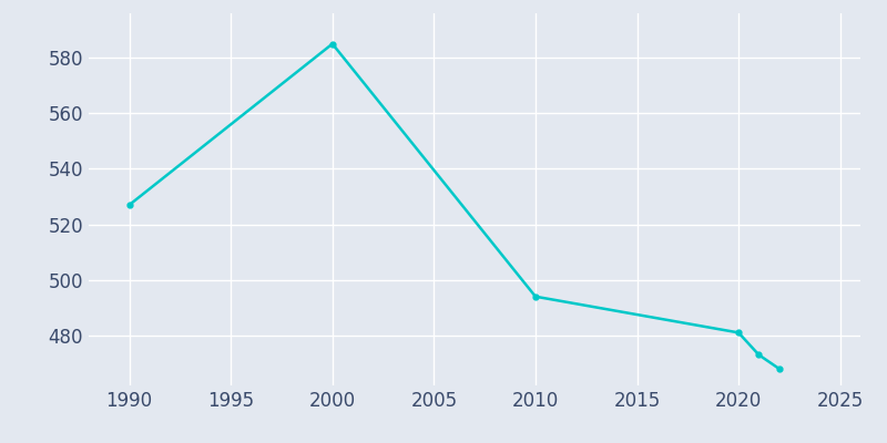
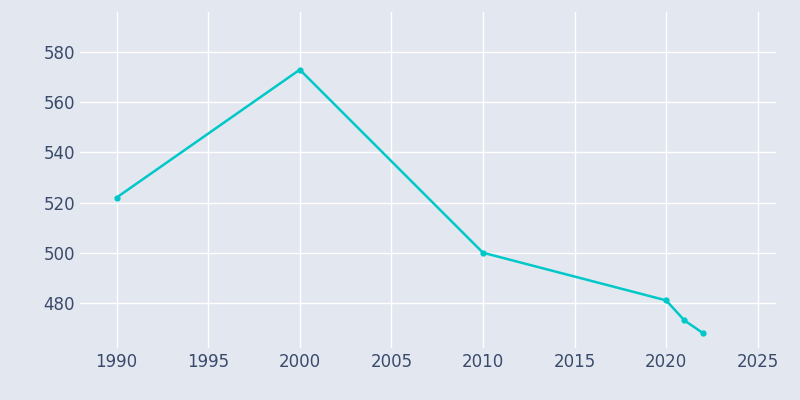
1990: 527 -> 522
2000: 585 -> 573
2010: 494 -> 500
